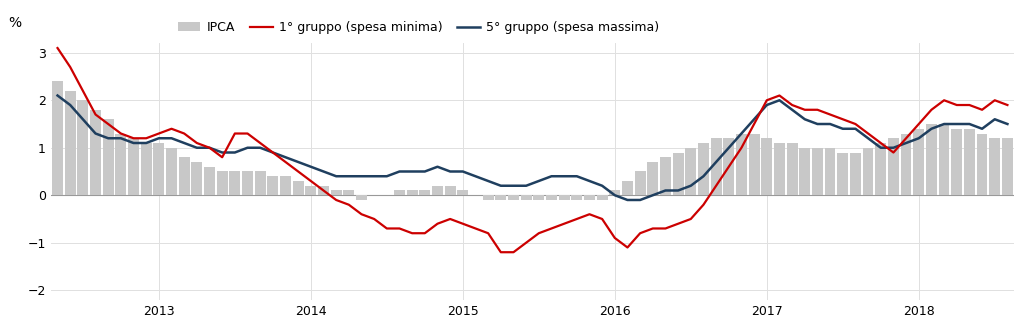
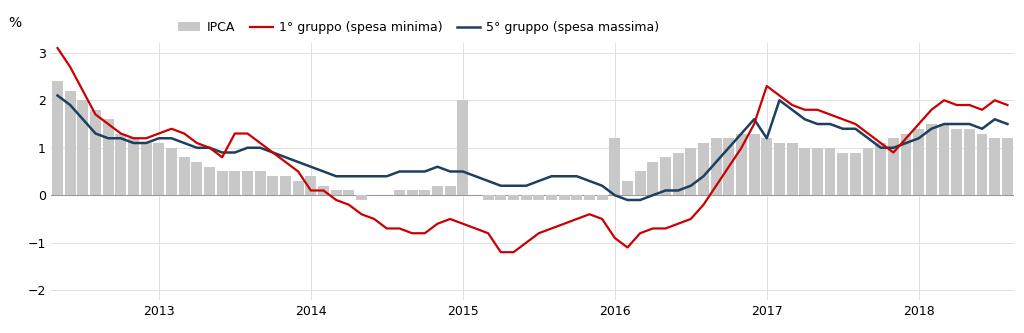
IPCA/2014: 0.2 -> 0.4
1° gruppo (spesa minima)/2014: 0.3 -> 0.1
IPCA/2015: 0.1 -> 2.0
IPCA/2016: 0.1 -> 1.2
1° gruppo (spesa minima)/2017: 2.0 -> 2.3
5° gruppo (spesa massima)/2017: 1.9 -> 1.2
